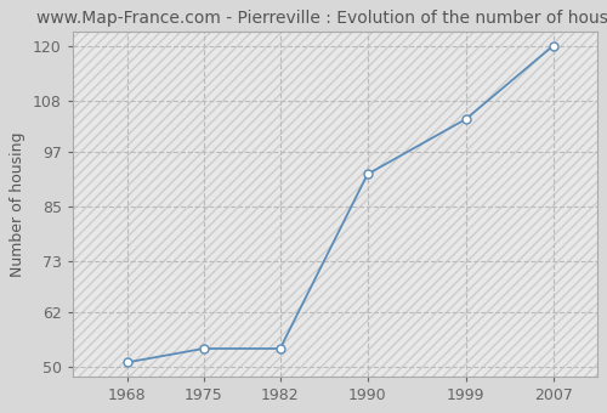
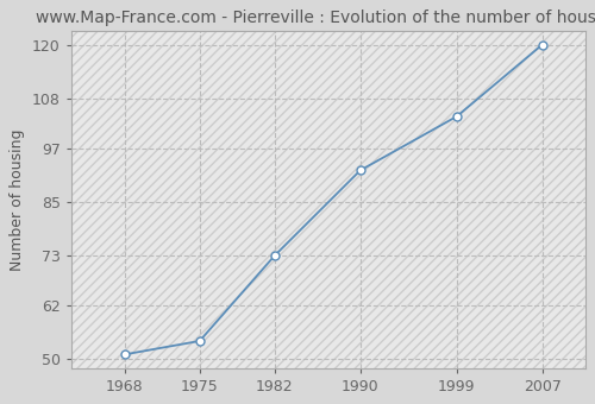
1982: 54 -> 73
